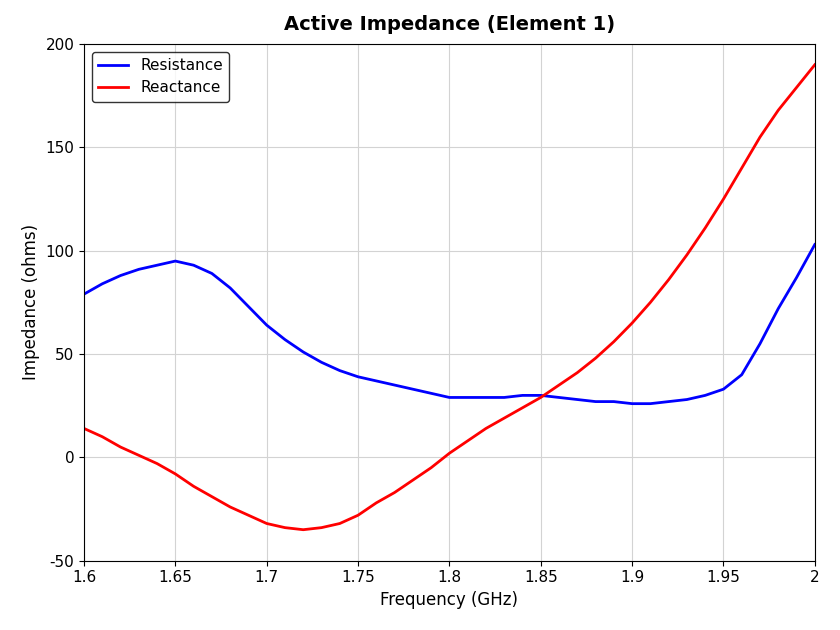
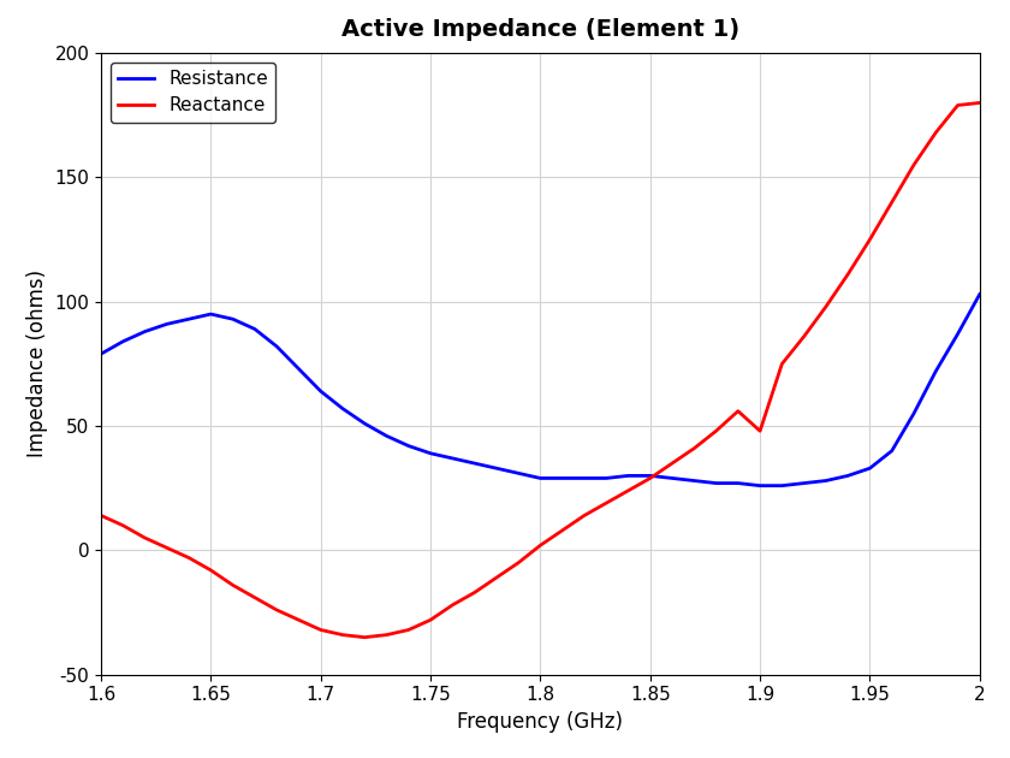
Reactance/1.9: 65 -> 48
Reactance/2: 190 -> 180
